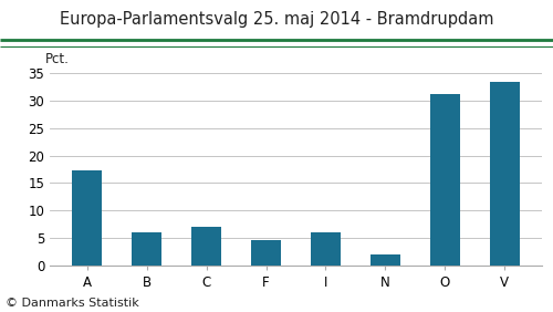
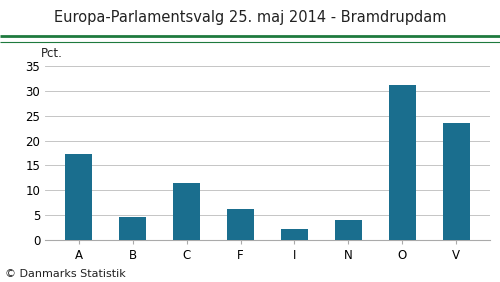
B: 6.0 -> 4.6
C: 7.0 -> 11.4
F: 4.5 -> 6.2
I: 6.0 -> 2.2
N: 2.0 -> 4.0
V: 33.5 -> 23.5
